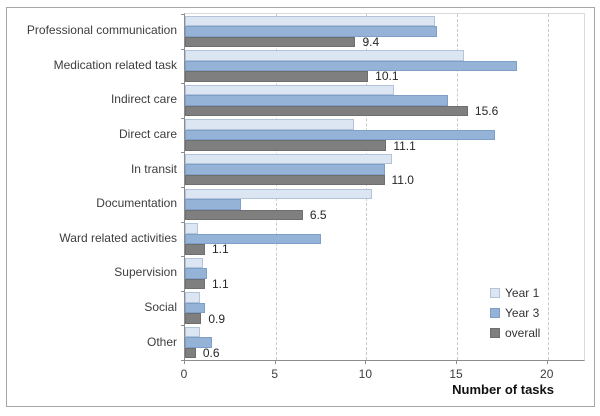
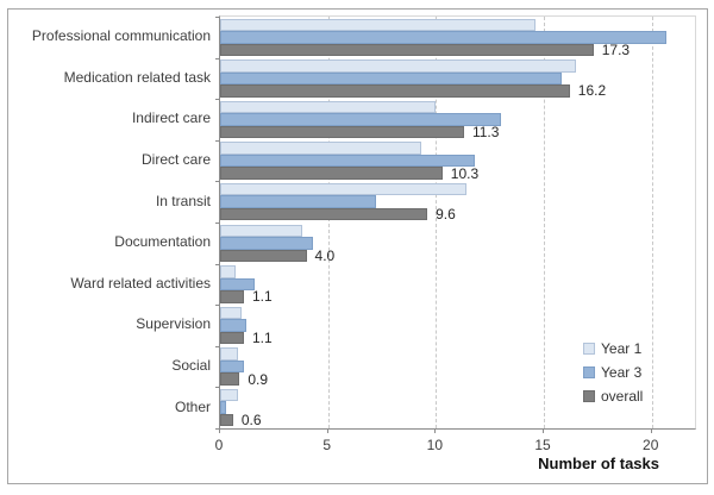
Year 1/Professional communication: 13.8 -> 14.6
Year 3/Professional communication: 13.9 -> 20.7
overall/Professional communication: 9.4 -> 17.3
Year 1/Medication related task: 15.4 -> 16.5
Year 3/Medication related task: 18.3 -> 15.8
overall/Medication related task: 10.1 -> 16.2
Year 1/Indirect care: 11.5 -> 10.0
Year 3/Indirect care: 14.5 -> 13.0
overall/Indirect care: 15.6 -> 11.3
Year 3/Direct care: 17.1 -> 11.8
overall/Direct care: 11.1 -> 10.3
Year 3/In transit: 11.0 -> 7.2
overall/In transit: 11.0 -> 9.6
Year 1/Documentation: 10.3 -> 3.8
Year 3/Documentation: 3.1 -> 4.3
overall/Documentation: 6.5 -> 4.0
Year 3/Ward related activities: 7.5 -> 1.6
Year 3/Other: 1.5 -> 0.3
